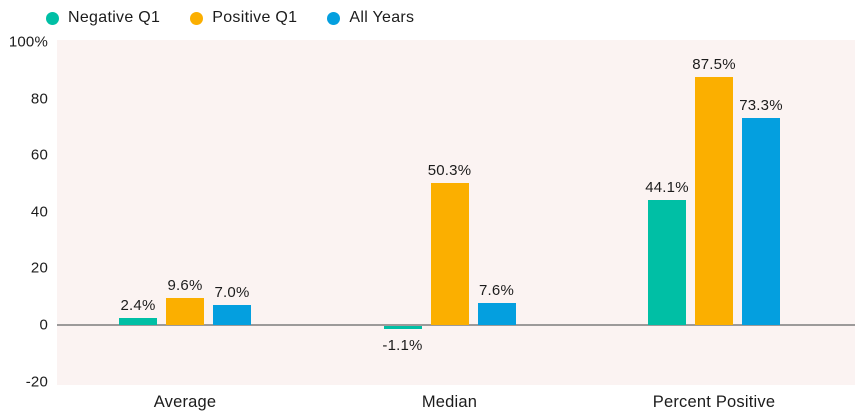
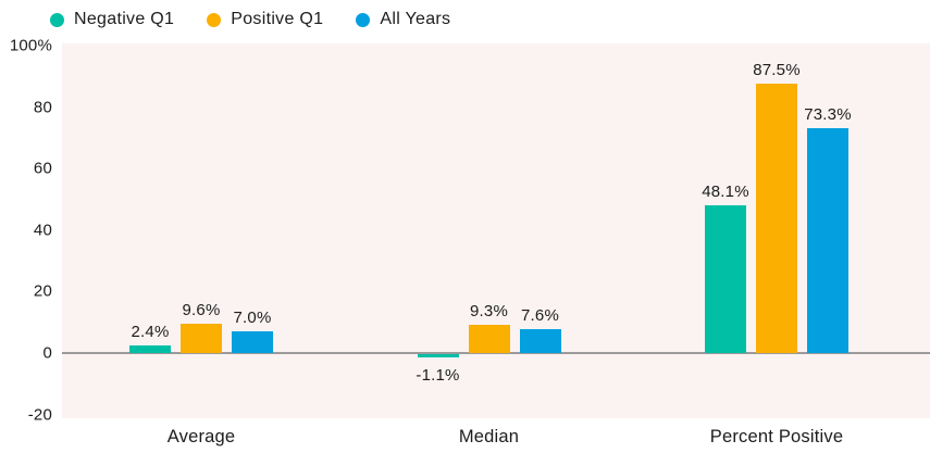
Positive Q1/Median: 50.3% -> 9.3%
Negative Q1/Percent Positive: 44.1% -> 48.1%
